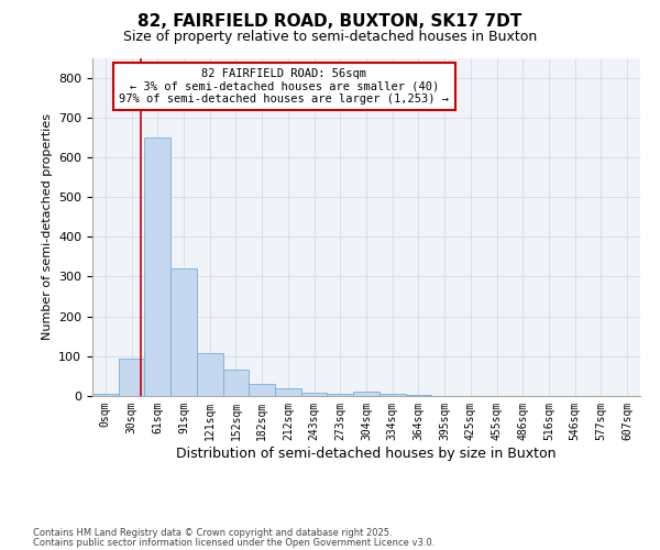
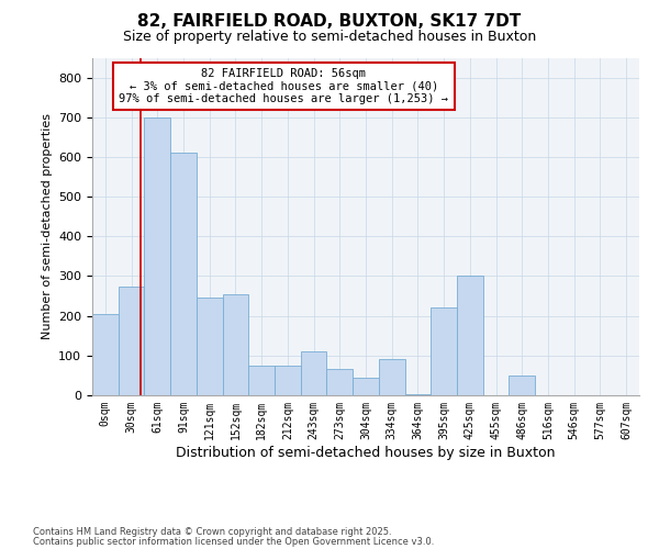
0sqm: 5 -> 205
30sqm: 93 -> 275
61sqm: 650 -> 700
91sqm: 320 -> 610
121sqm: 108 -> 245
152sqm: 65 -> 255
182sqm: 30 -> 75
212sqm: 18 -> 75
243sqm: 8 -> 110
273sqm: 5 -> 65
304sqm: 10 -> 45
334sqm: 5 -> 90
395sqm: 1 -> 220
425sqm: 1 -> 300
486sqm: 1 -> 50
